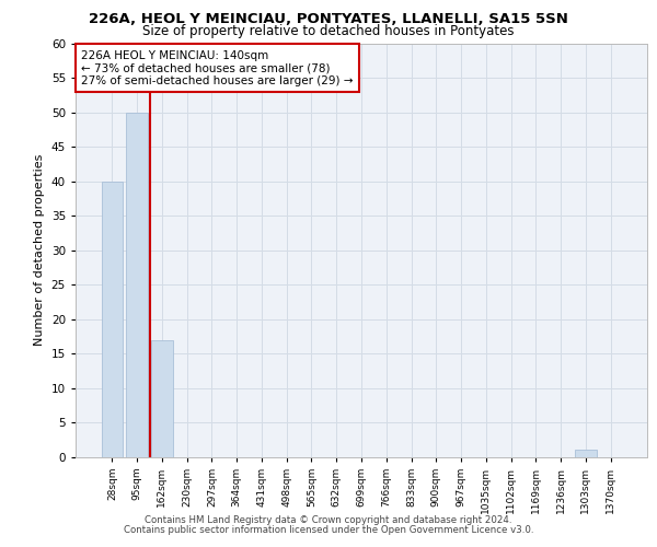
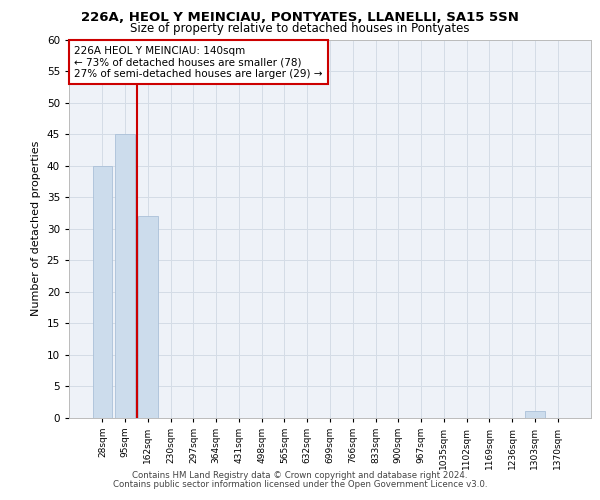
95sqm: 50 -> 45
162sqm: 17 -> 32
